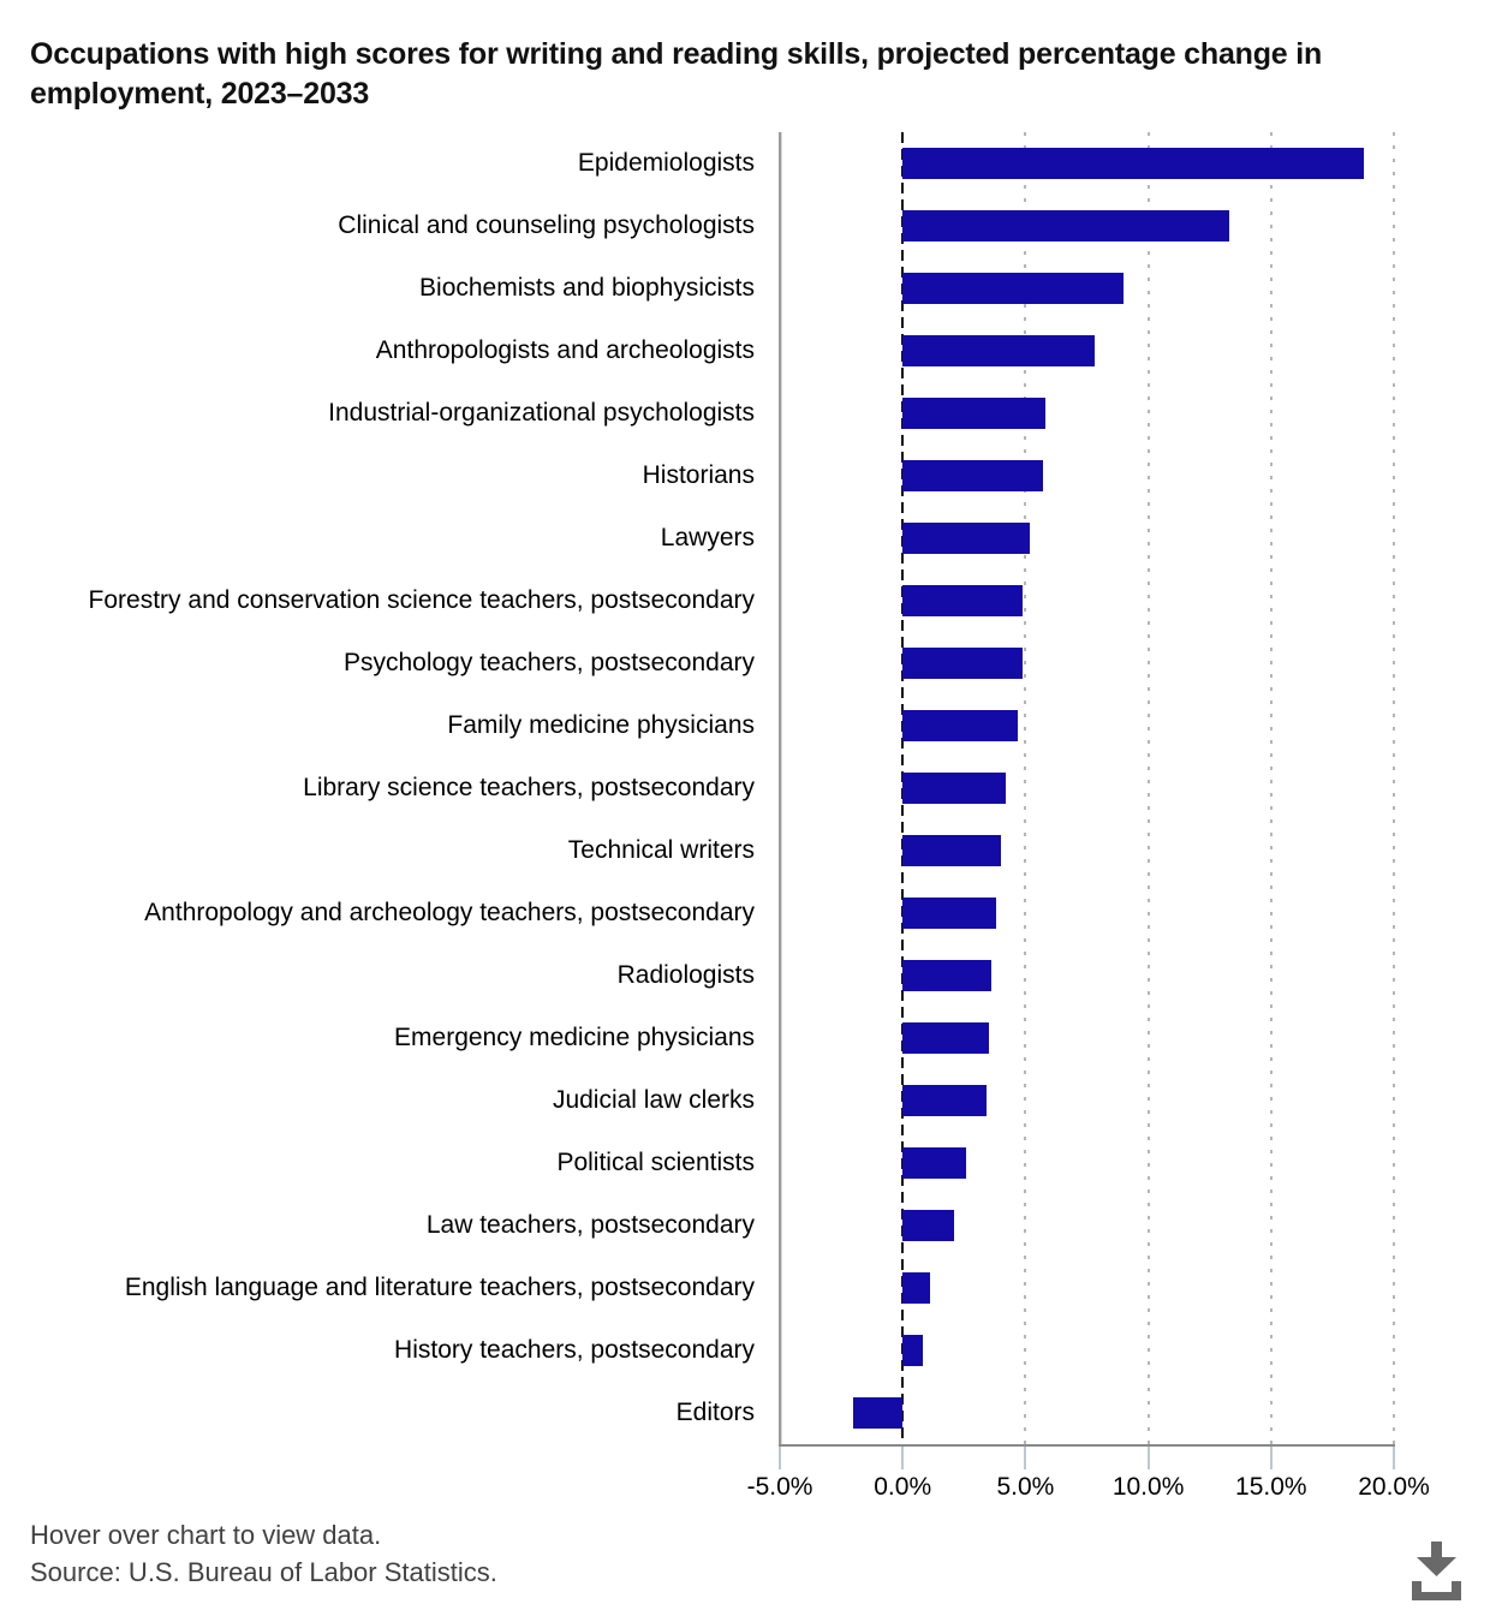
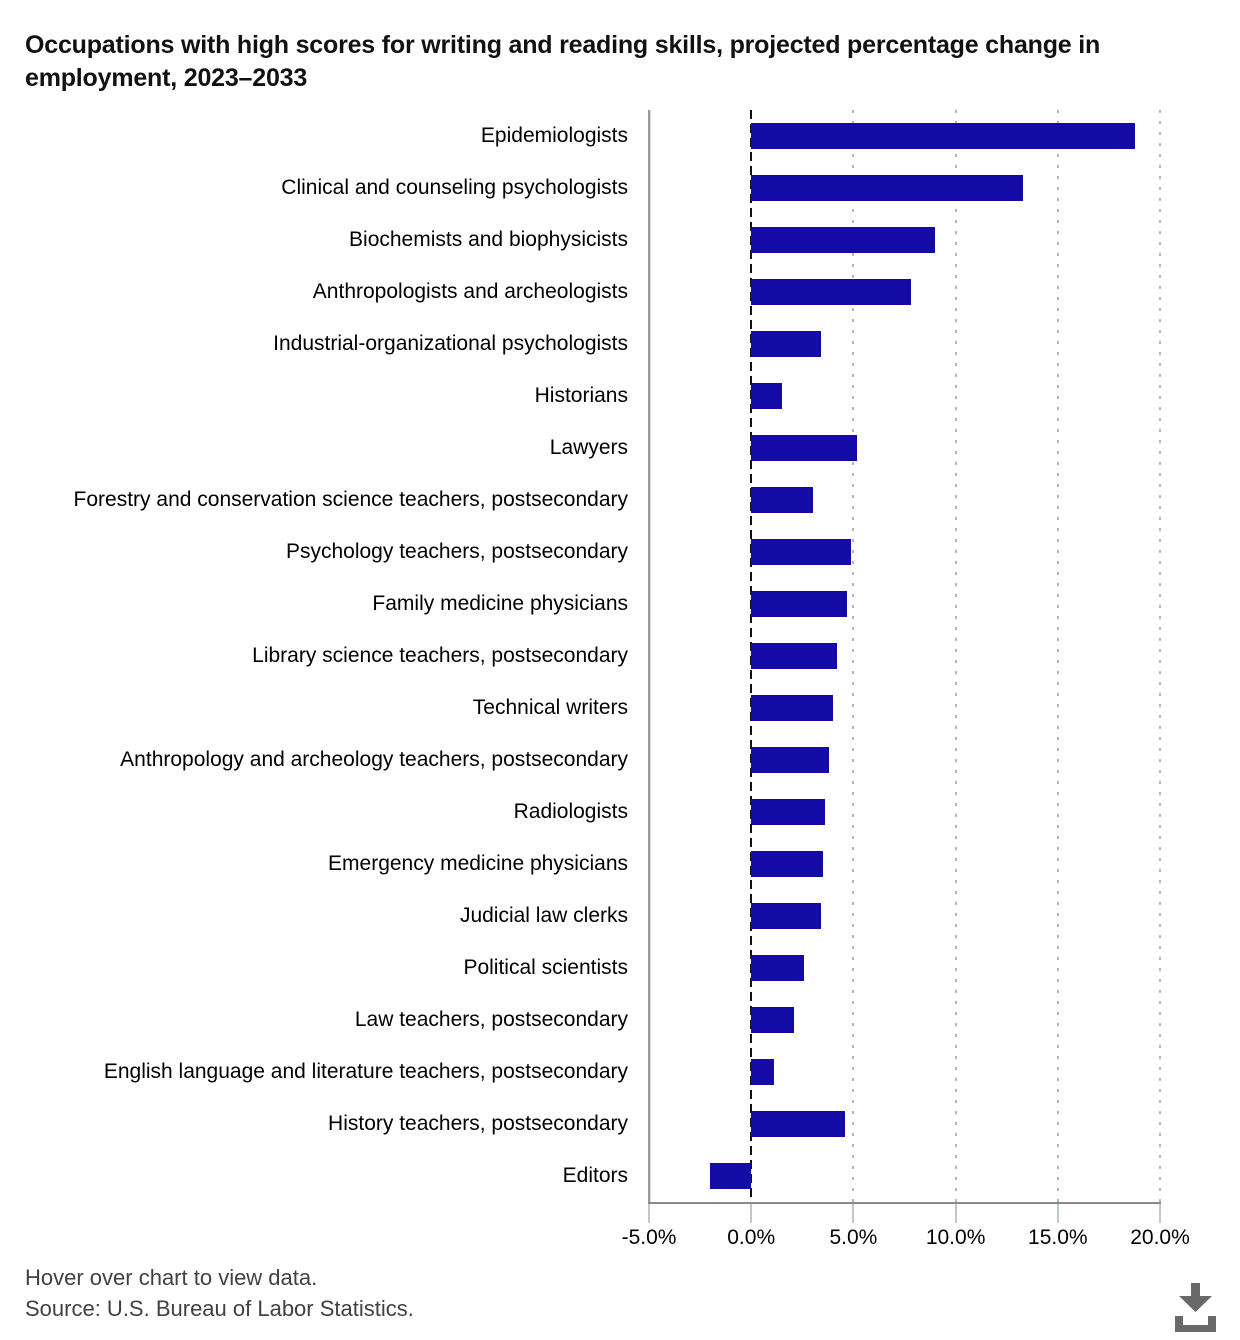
Industrial-organizational psychologists: 5.8% -> 3.4%
Historians: 5.7% -> 1.5%
Forestry and conservation science teachers, postsecondary: 4.9% -> 3.0%
History teachers, postsecondary: 0.8% -> 4.6%
